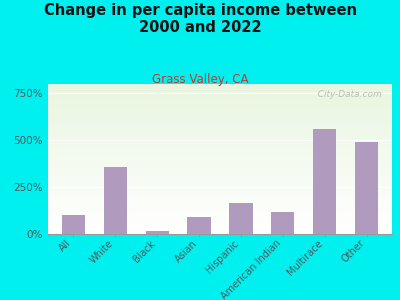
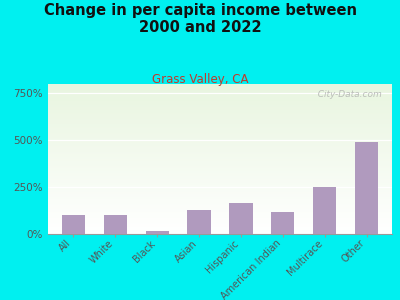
White: 360% -> 100%
Asian: 90% -> 130%
Multirace: 560% -> 250%
